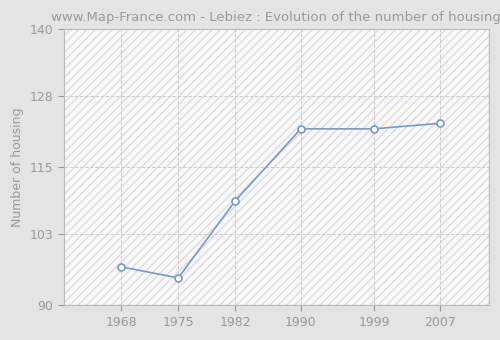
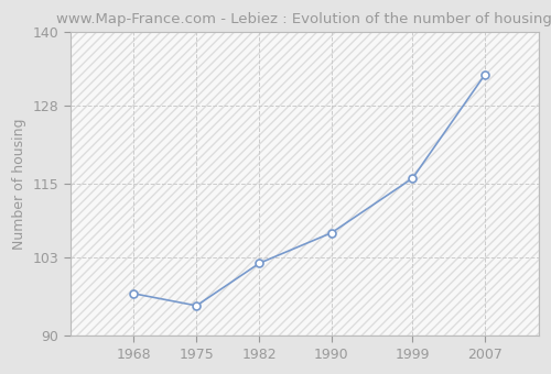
1982: 109 -> 102
1990: 122 -> 107
1999: 122 -> 116
2007: 123 -> 133
